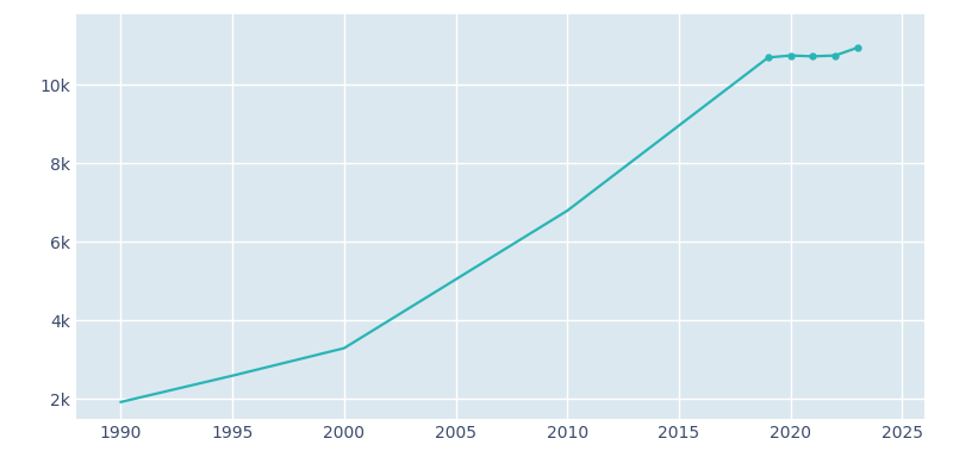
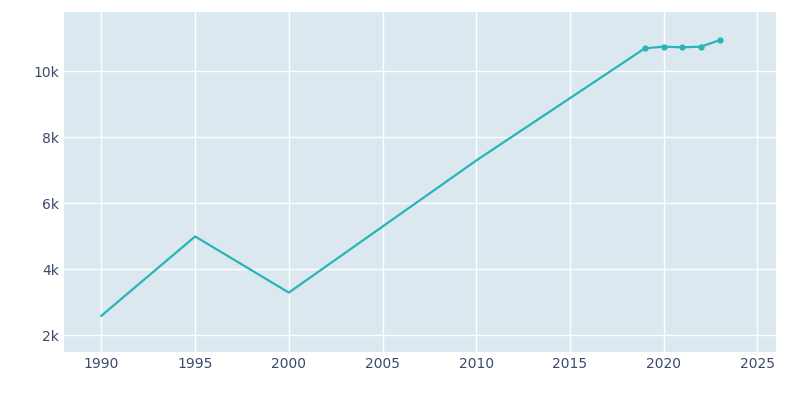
1990: 1.93k -> 2.60k
1995: 2.60k -> 5.00k
2010: 6.80k -> 7.30k
